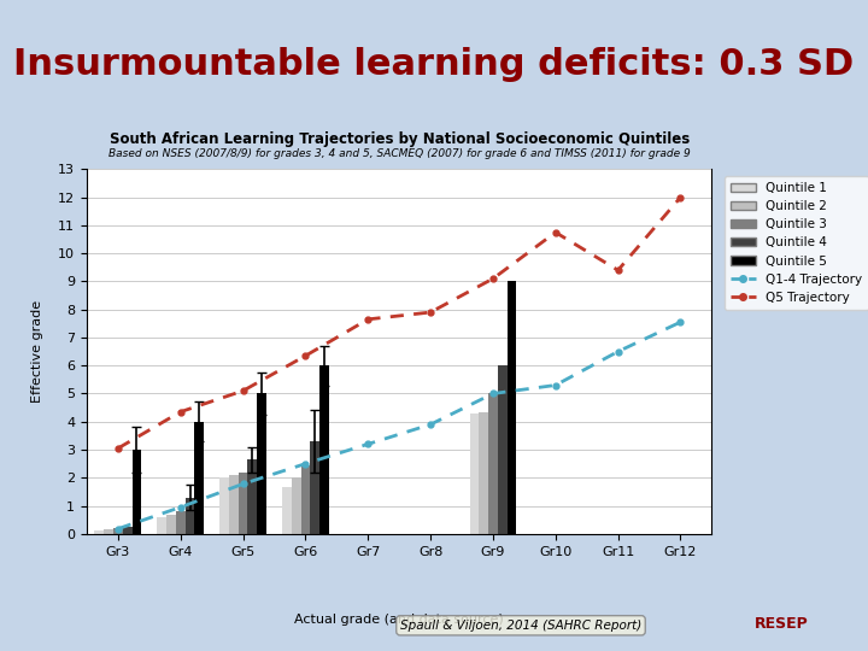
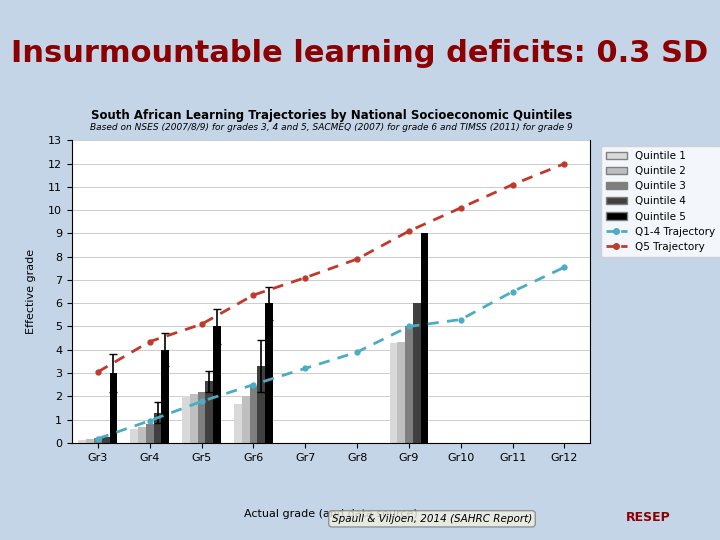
Q5 Trajectory/Gr7: 7.65 -> 7.10
Q5 Trajectory/Gr10: 10.75 -> 10.10
Q5 Trajectory/Gr11: 9.40 -> 11.10
